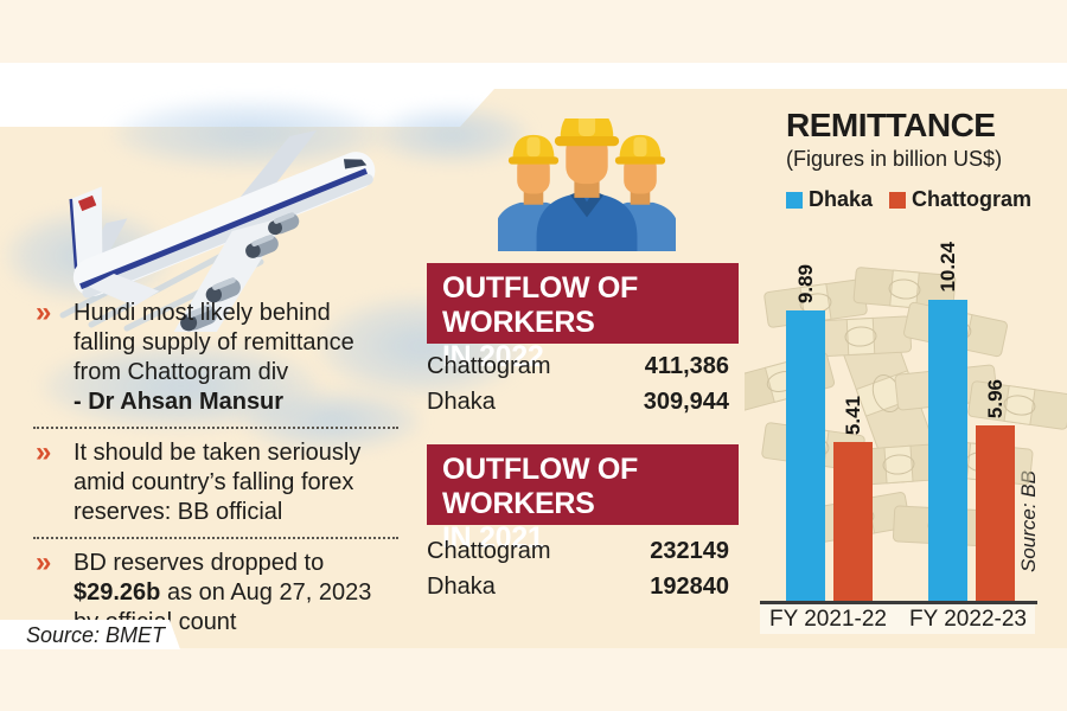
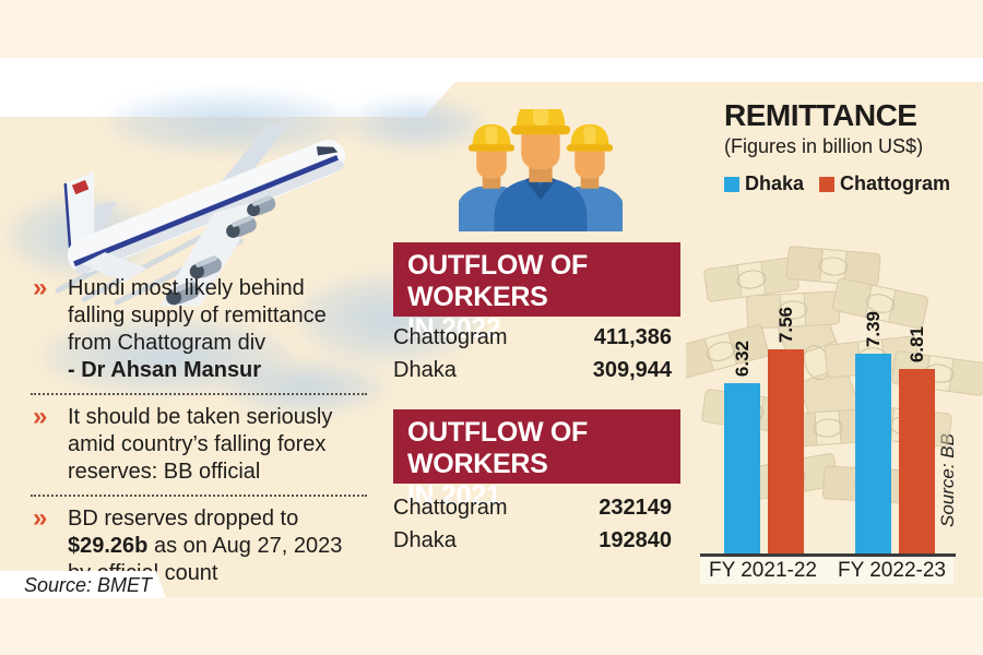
Dhaka/FY 2021-22: 9.89 -> 6.32
Chattogram/FY 2021-22: 5.41 -> 7.56
Dhaka/FY 2022-23: 10.24 -> 7.39
Chattogram/FY 2022-23: 5.96 -> 6.81
